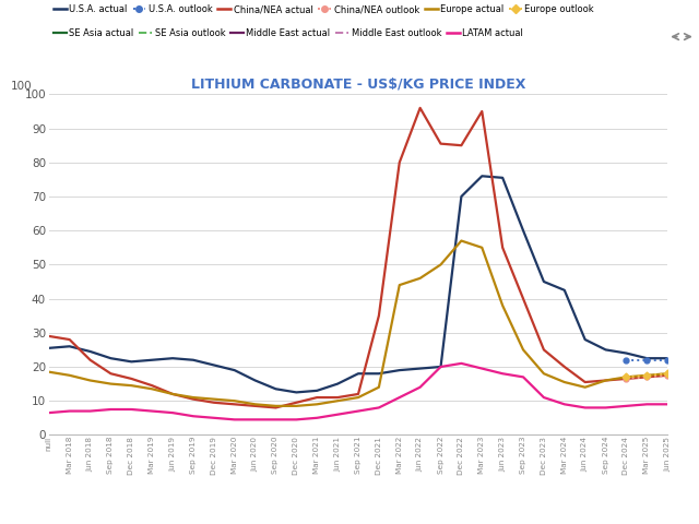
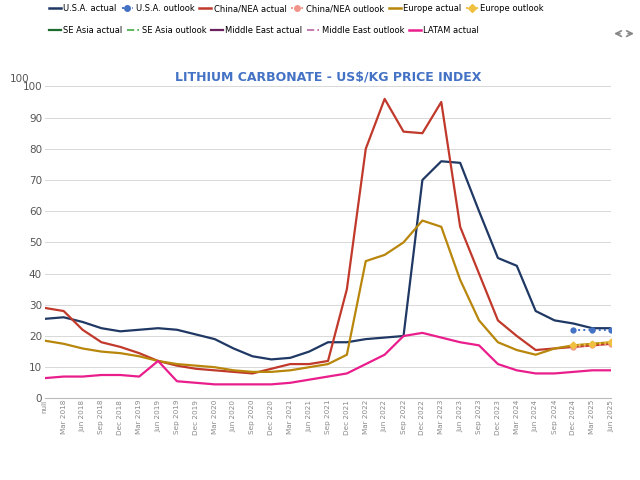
LATAM actual/Jun 2019: 6.5 -> 12.0
